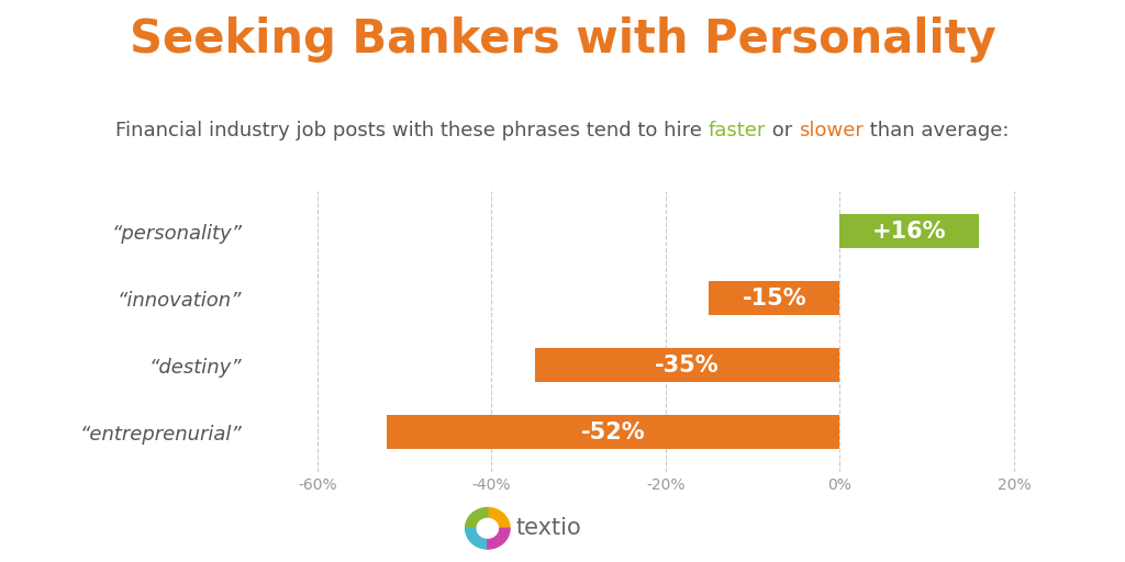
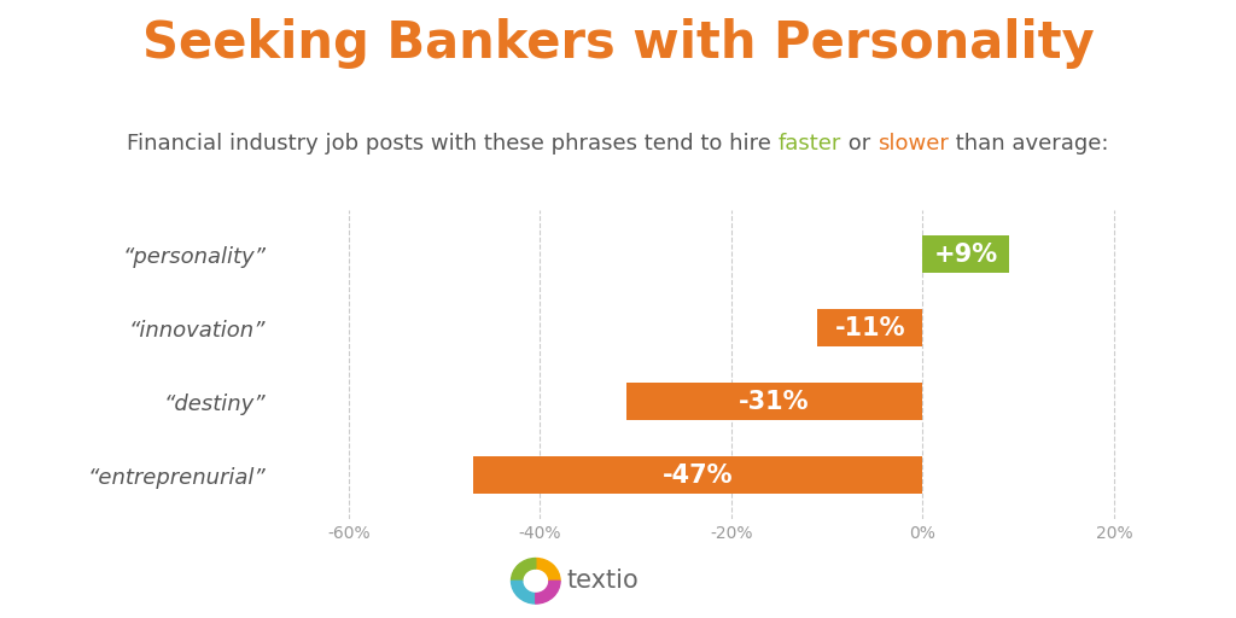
“personality”: +16% -> +9%
“innovation”: -15% -> -11%
“destiny”: -35% -> -31%
“entreprenurial”: -52% -> -47%
